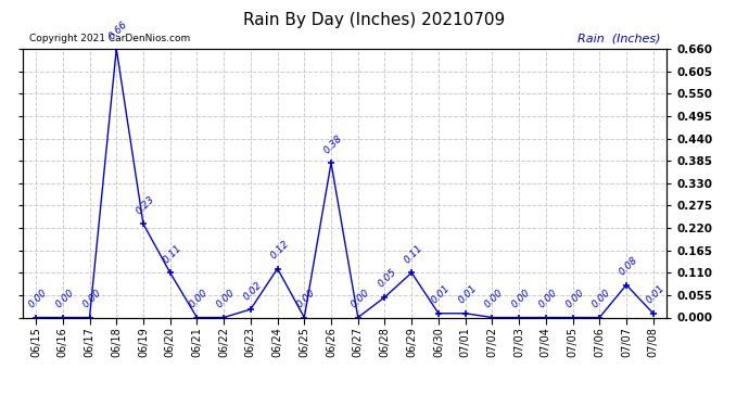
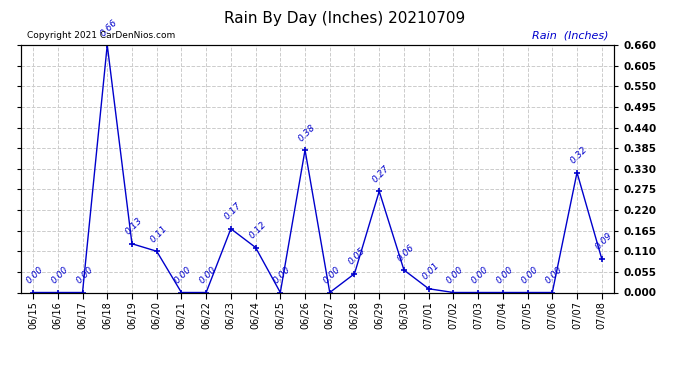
06/19: 0.23 -> 0.13
06/23: 0.02 -> 0.17
06/29: 0.11 -> 0.27
06/30: 0.01 -> 0.06
07/07: 0.08 -> 0.32
07/08: 0.01 -> 0.09
